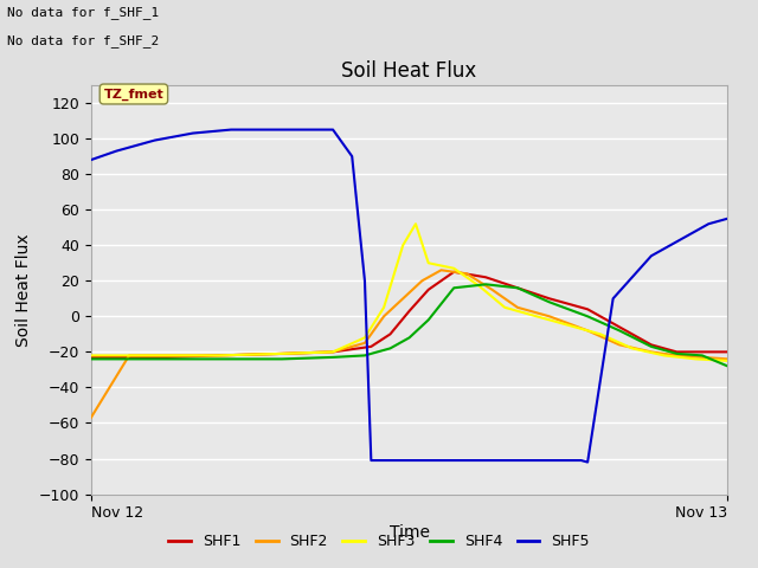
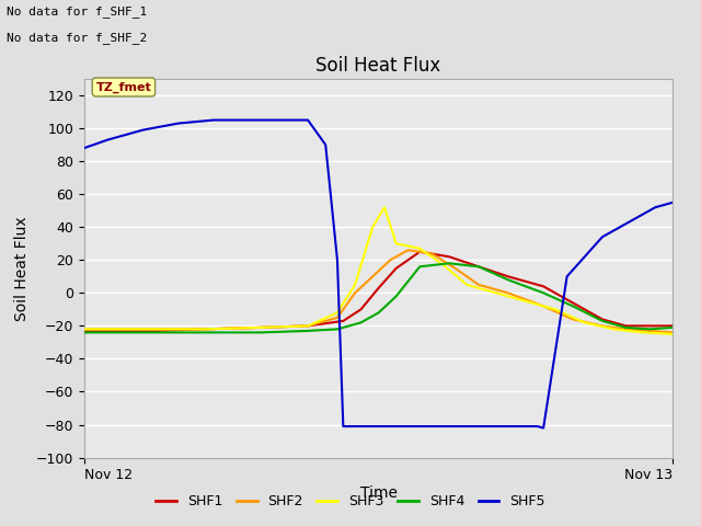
SHF2/Nov 12: -57 -> -22
SHF4/Nov 13: -28 -> -21
